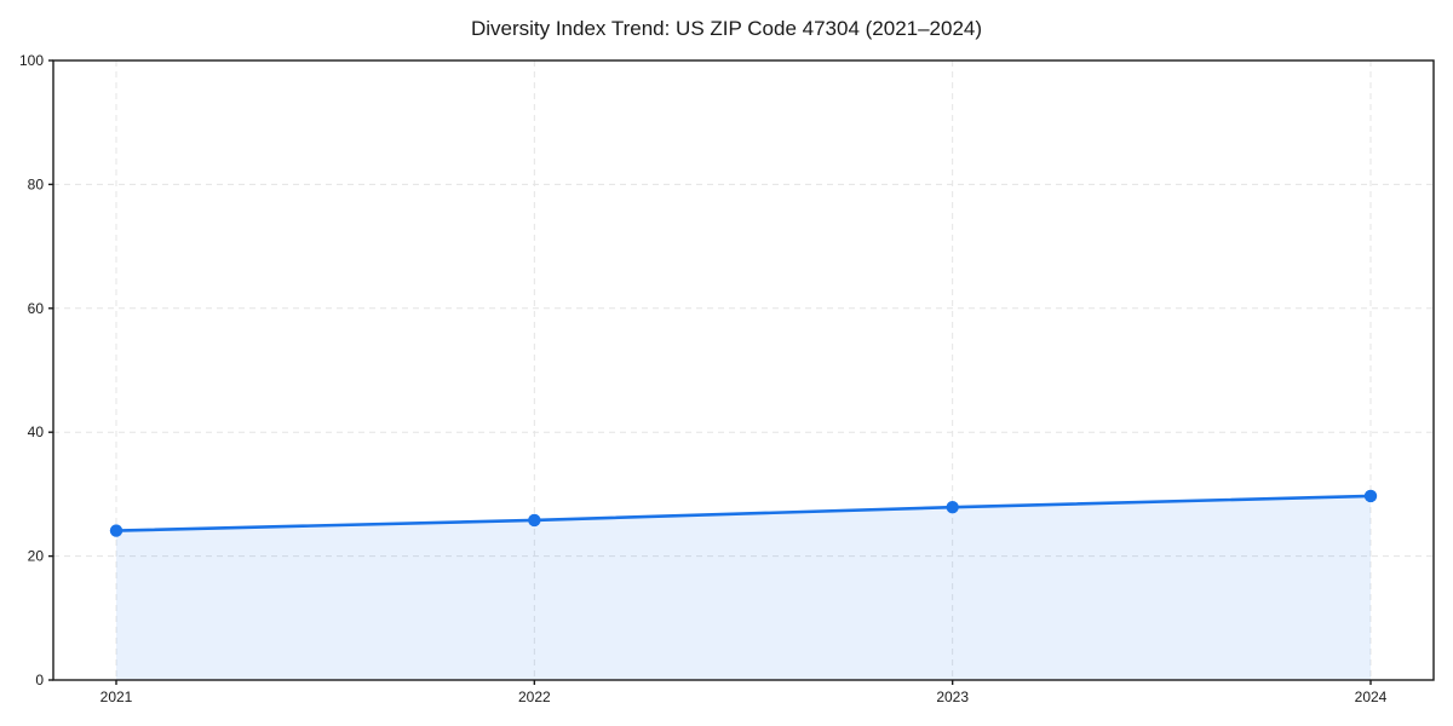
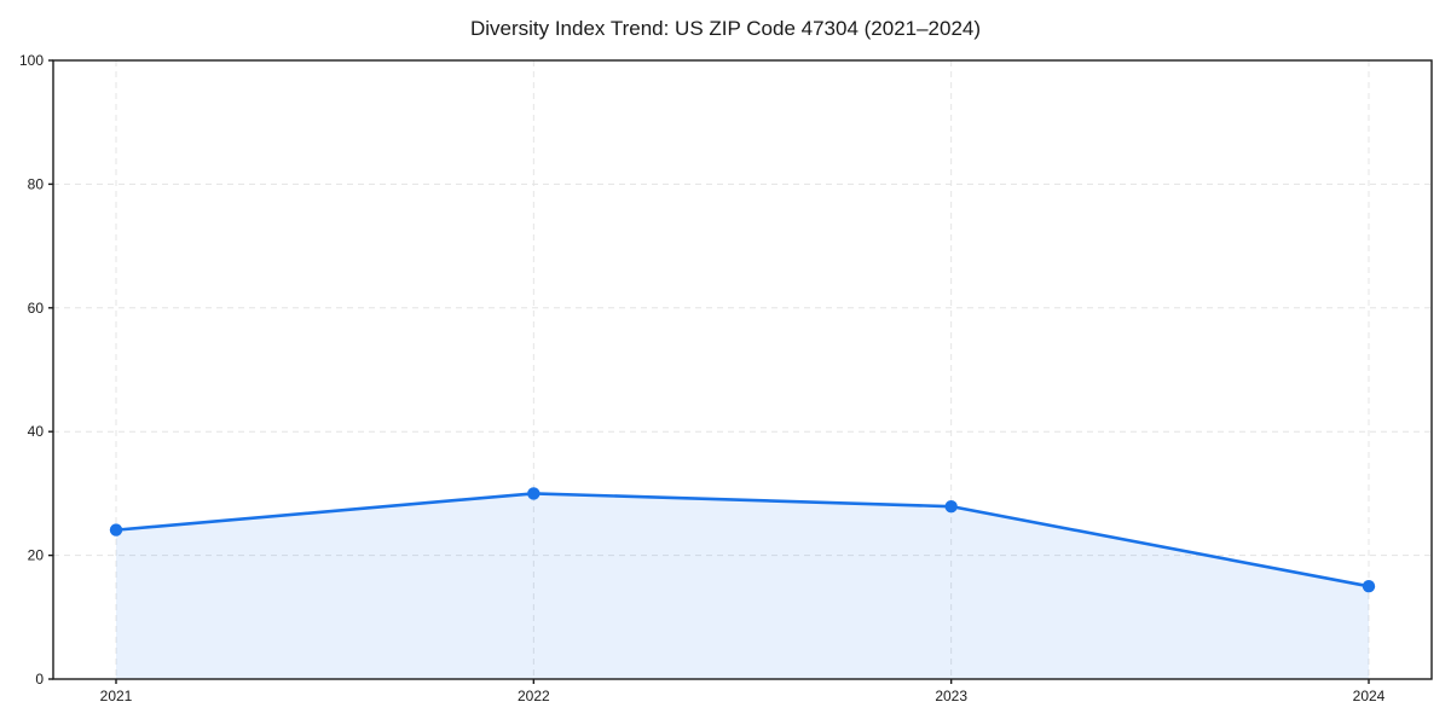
2022: 26 -> 30
2024: 30 -> 15
